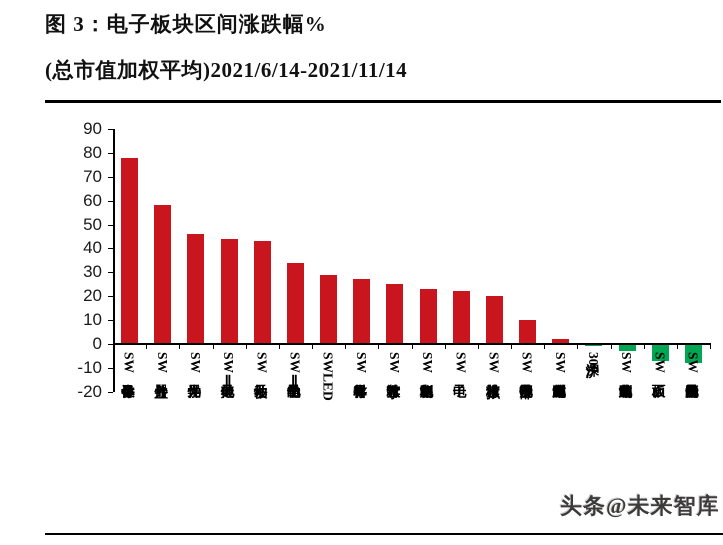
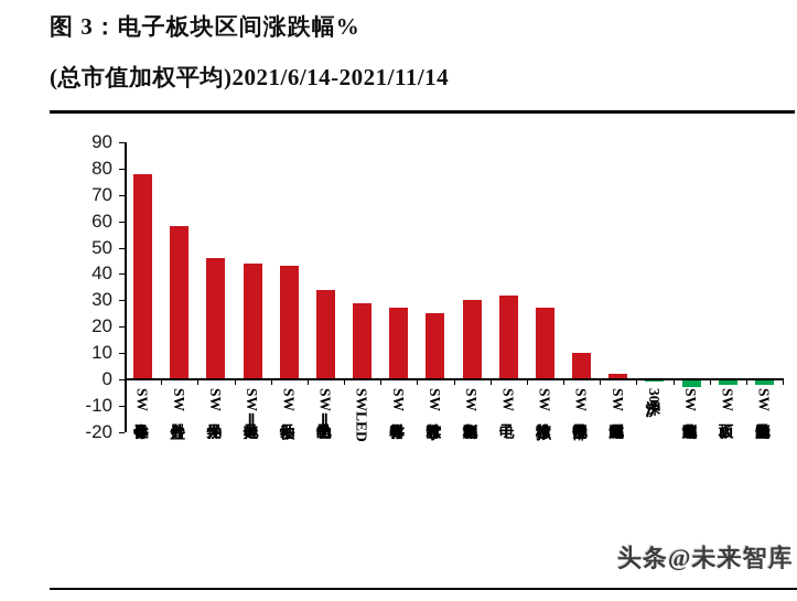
SW印制电路板: 23 -> 30
SW电子: 22 -> 32
SW模拟芯片设计: 20 -> 27
SW面板: -7 -> -2
SW品牌消费电子: -8 -> -2
